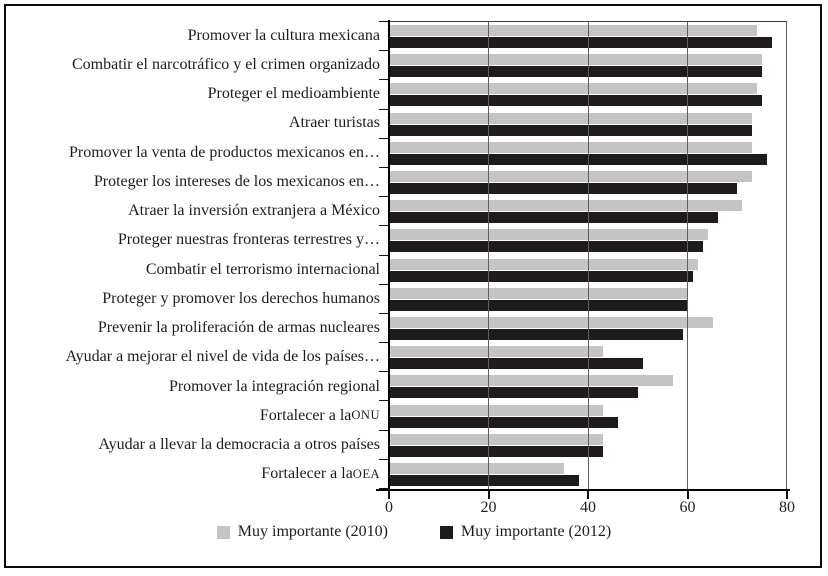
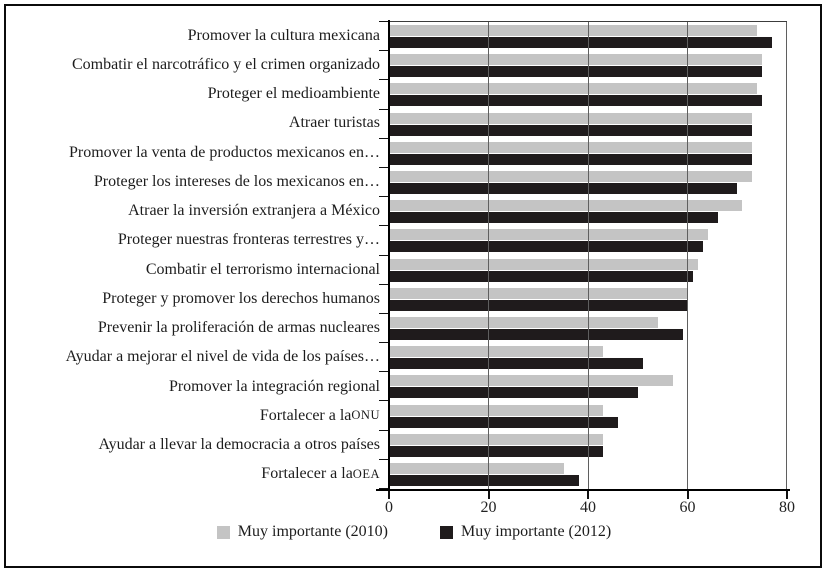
Muy importante (2012)/Promover la venta de productos mexicanos en…: 76 -> 73
Muy importante (2010)/Prevenir la proliferación de armas nucleares: 65 -> 54
